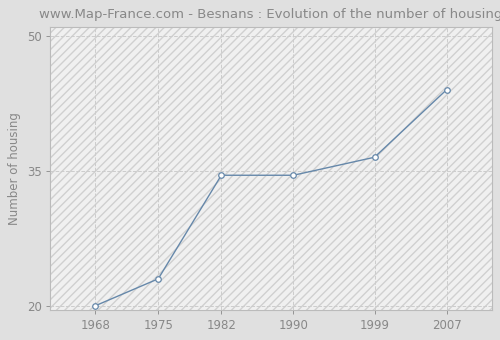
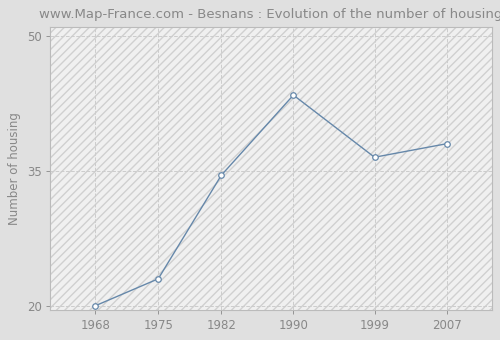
1990: 34.5 -> 43.4
2007: 44.0 -> 38.0
